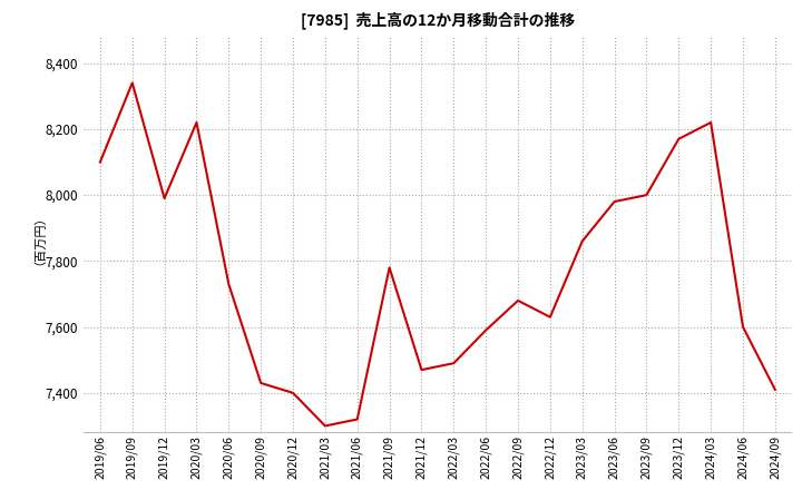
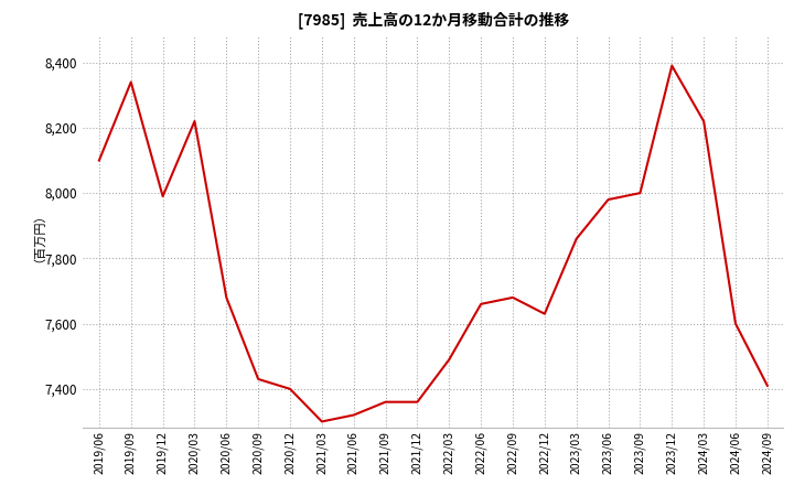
2020/06: 7,730 -> 7,680
2021/09: 7,780 -> 7,360
2021/12: 7,470 -> 7,360
2022/06: 7,590 -> 7,660
2023/12: 8,170 -> 8,390
